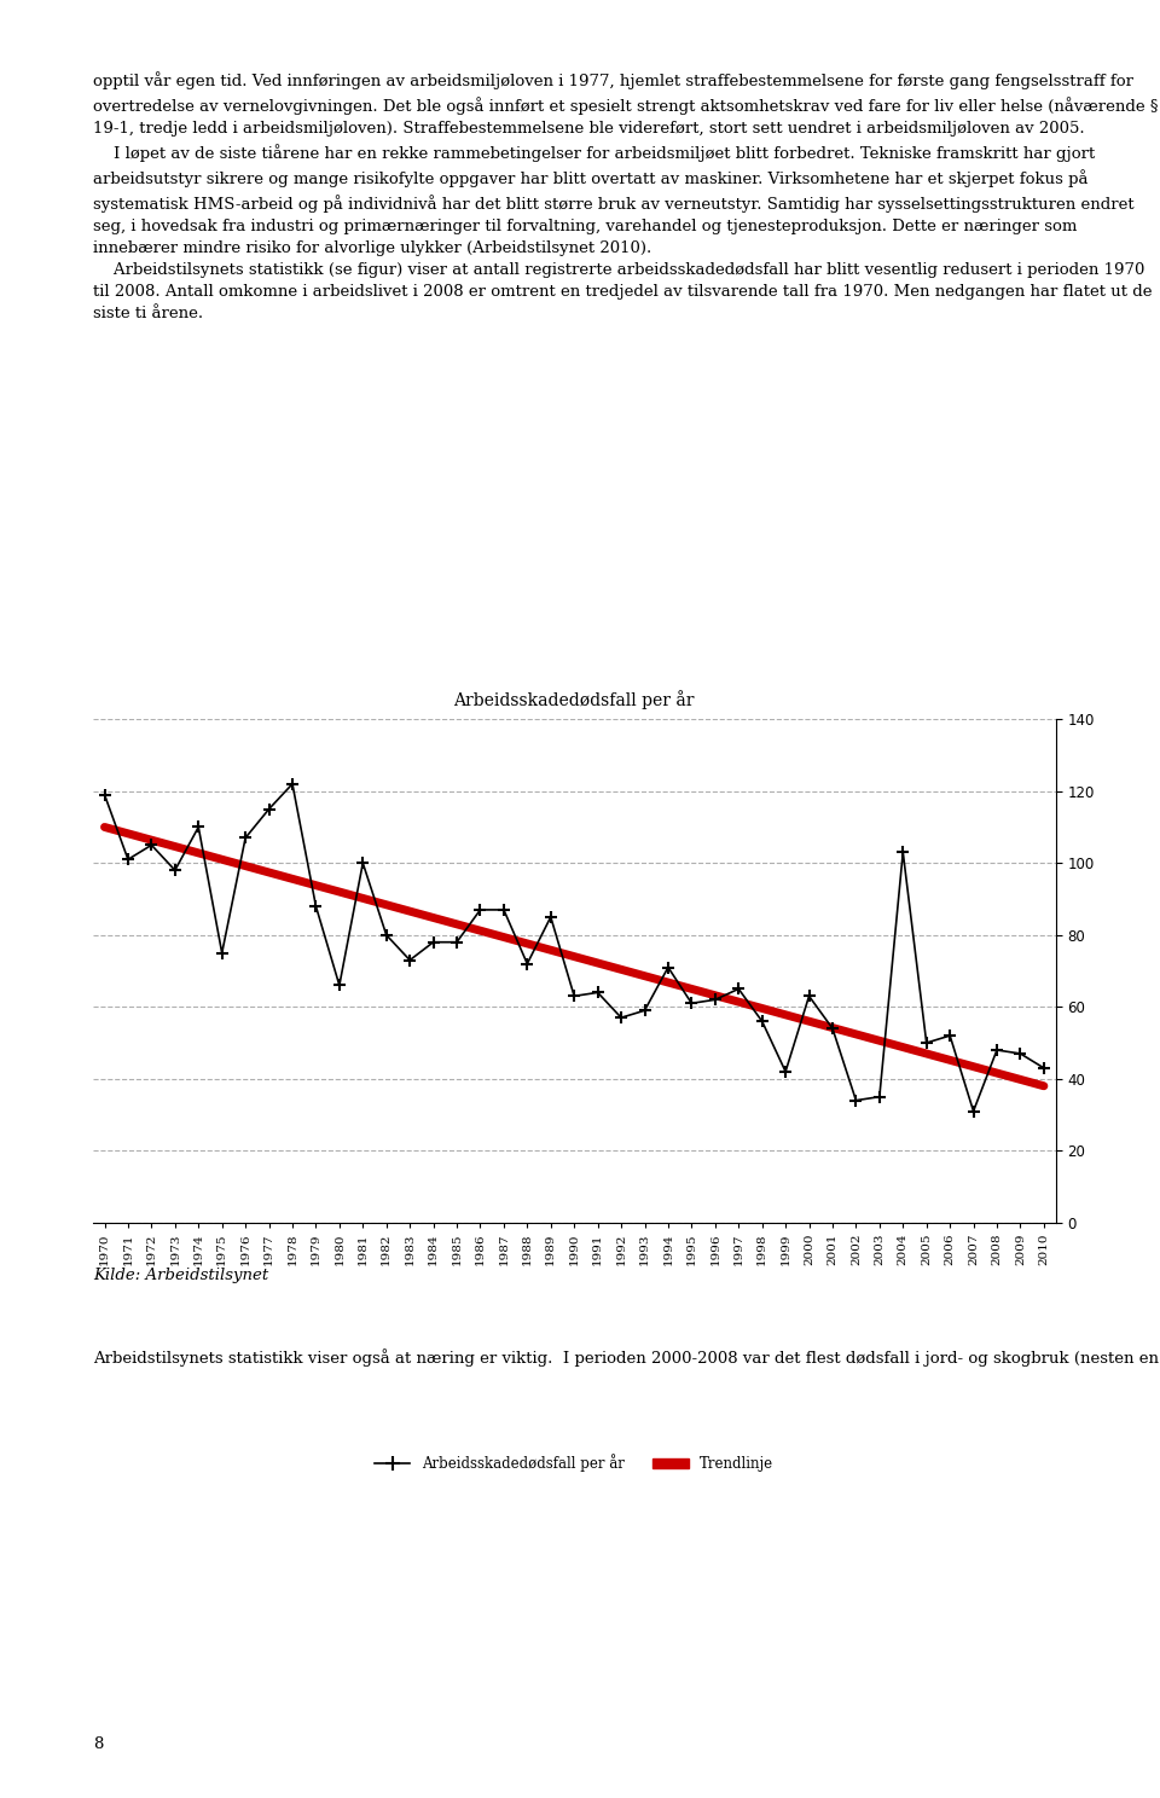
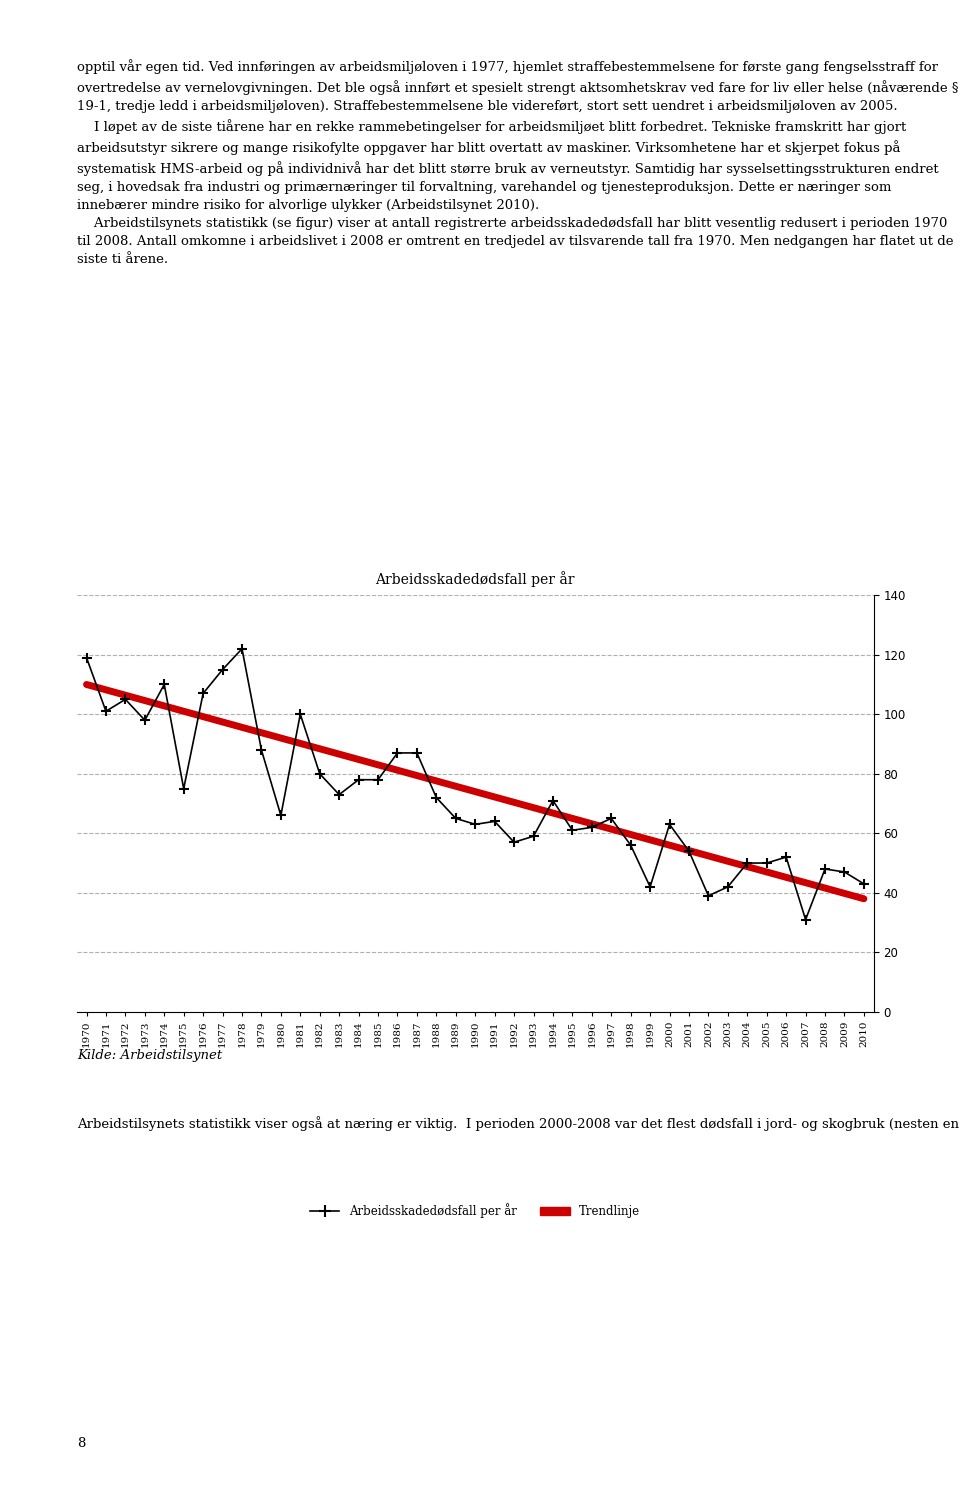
Arbeidsskadedødsfall per år/1989: 85 -> 65
Arbeidsskadedødsfall per år/2002: 34 -> 39
Arbeidsskadedødsfall per år/2003: 35 -> 42
Arbeidsskadedødsfall per år/2004: 103 -> 50
